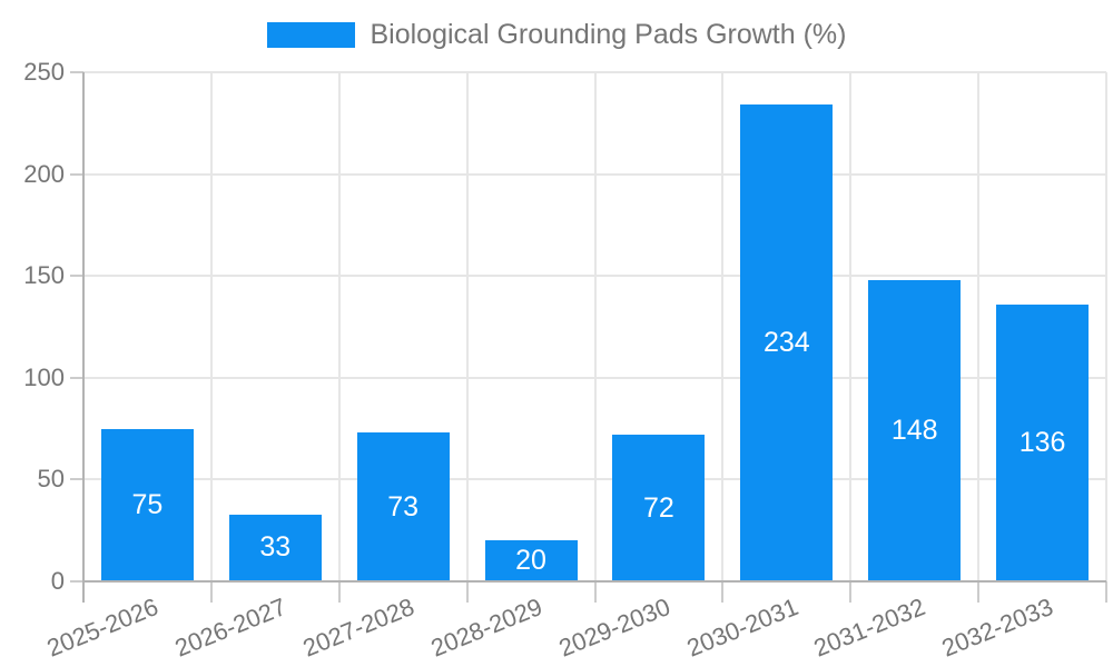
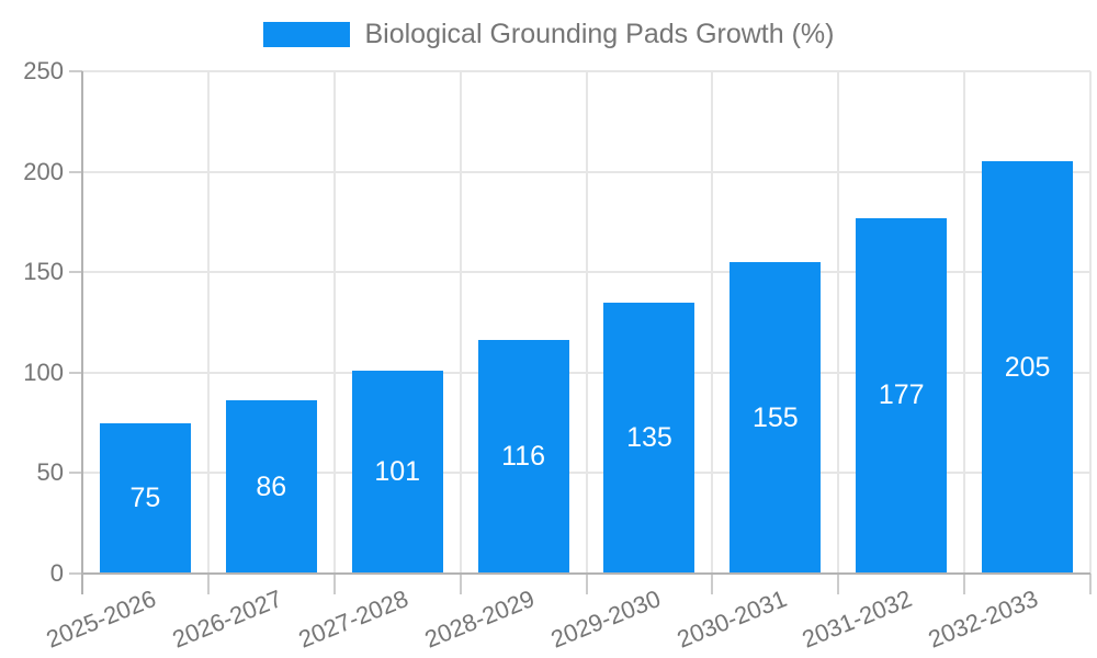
2026-2027: 33 -> 86
2027-2028: 73 -> 101
2028-2029: 20 -> 116
2029-2030: 72 -> 135
2030-2031: 234 -> 155
2031-2032: 148 -> 177
2032-2033: 136 -> 205
